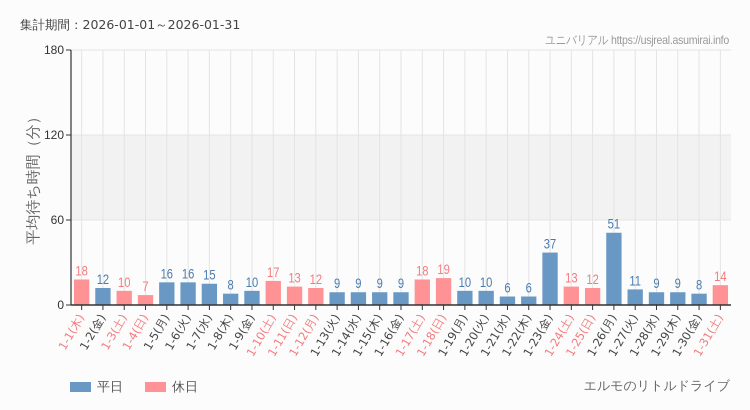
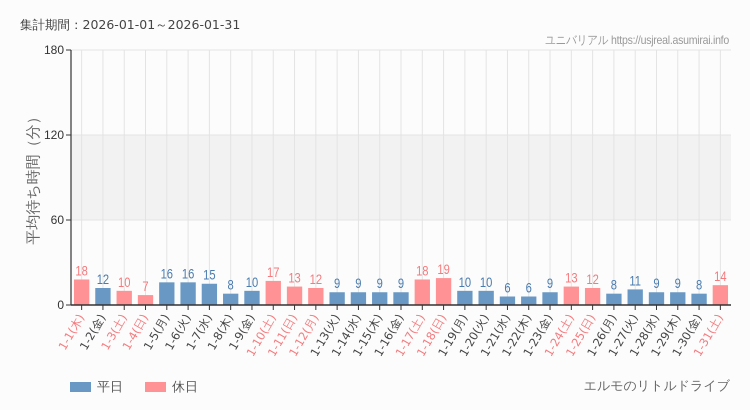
1-23(金): 37 -> 9
1-26(月): 51 -> 8
